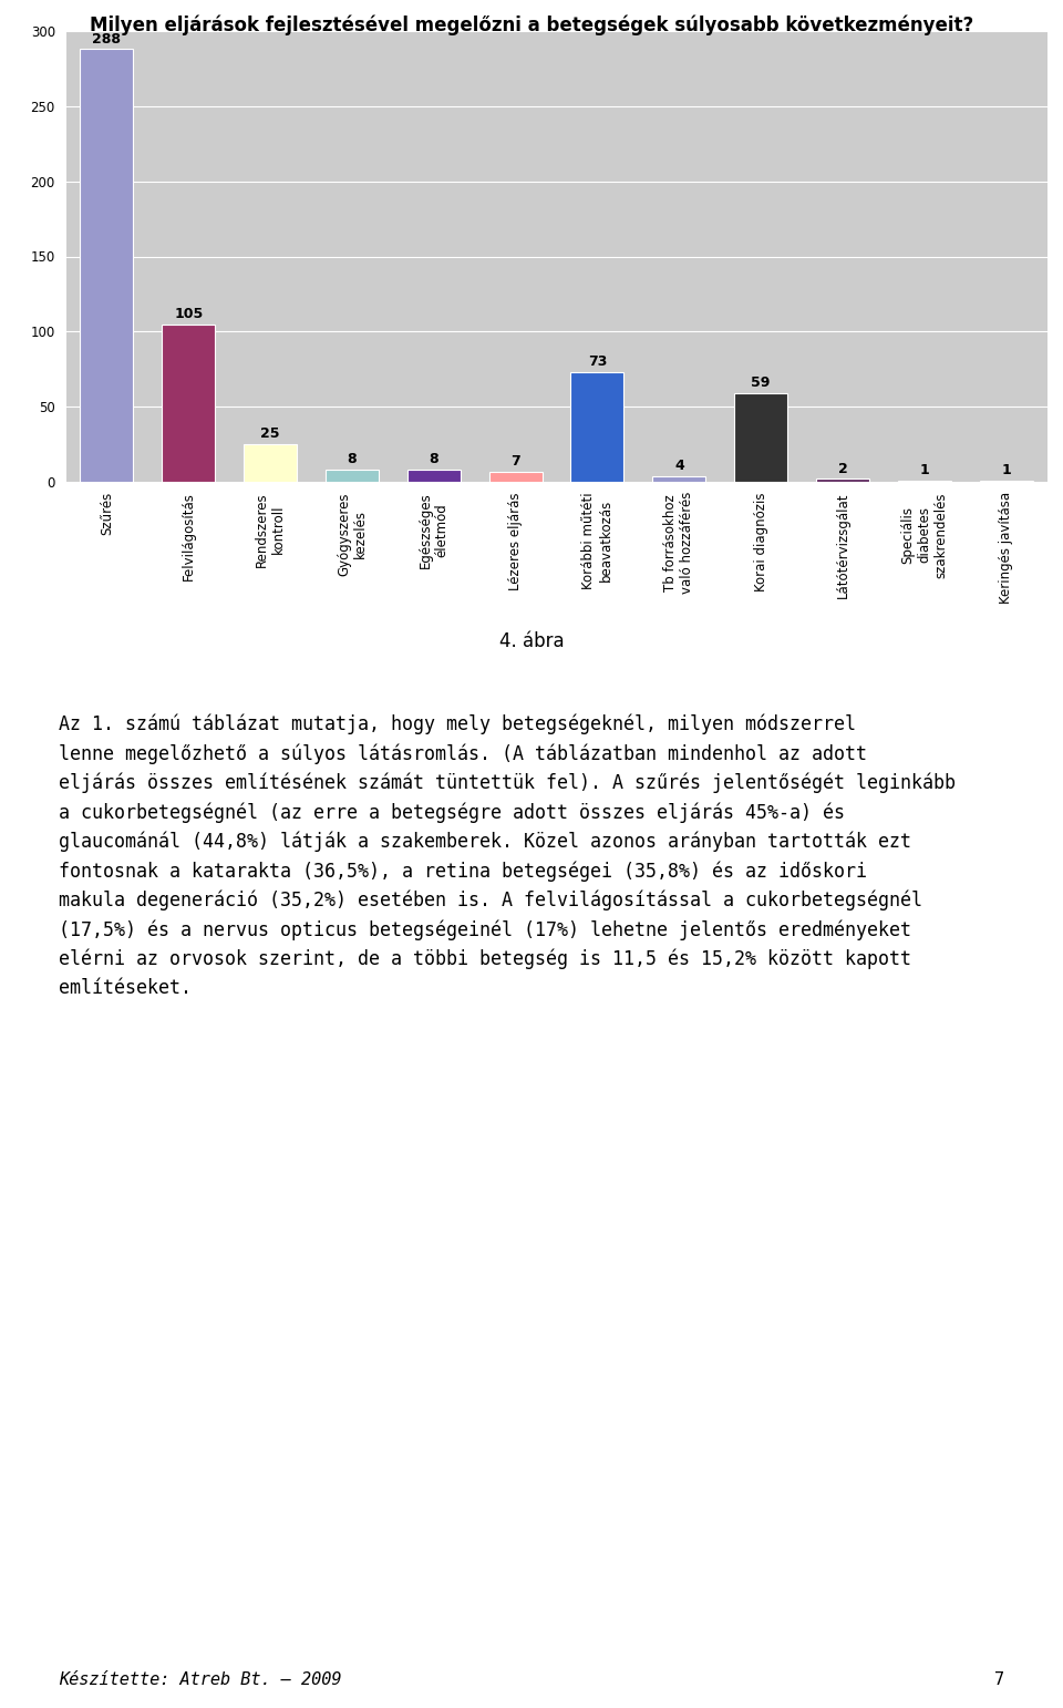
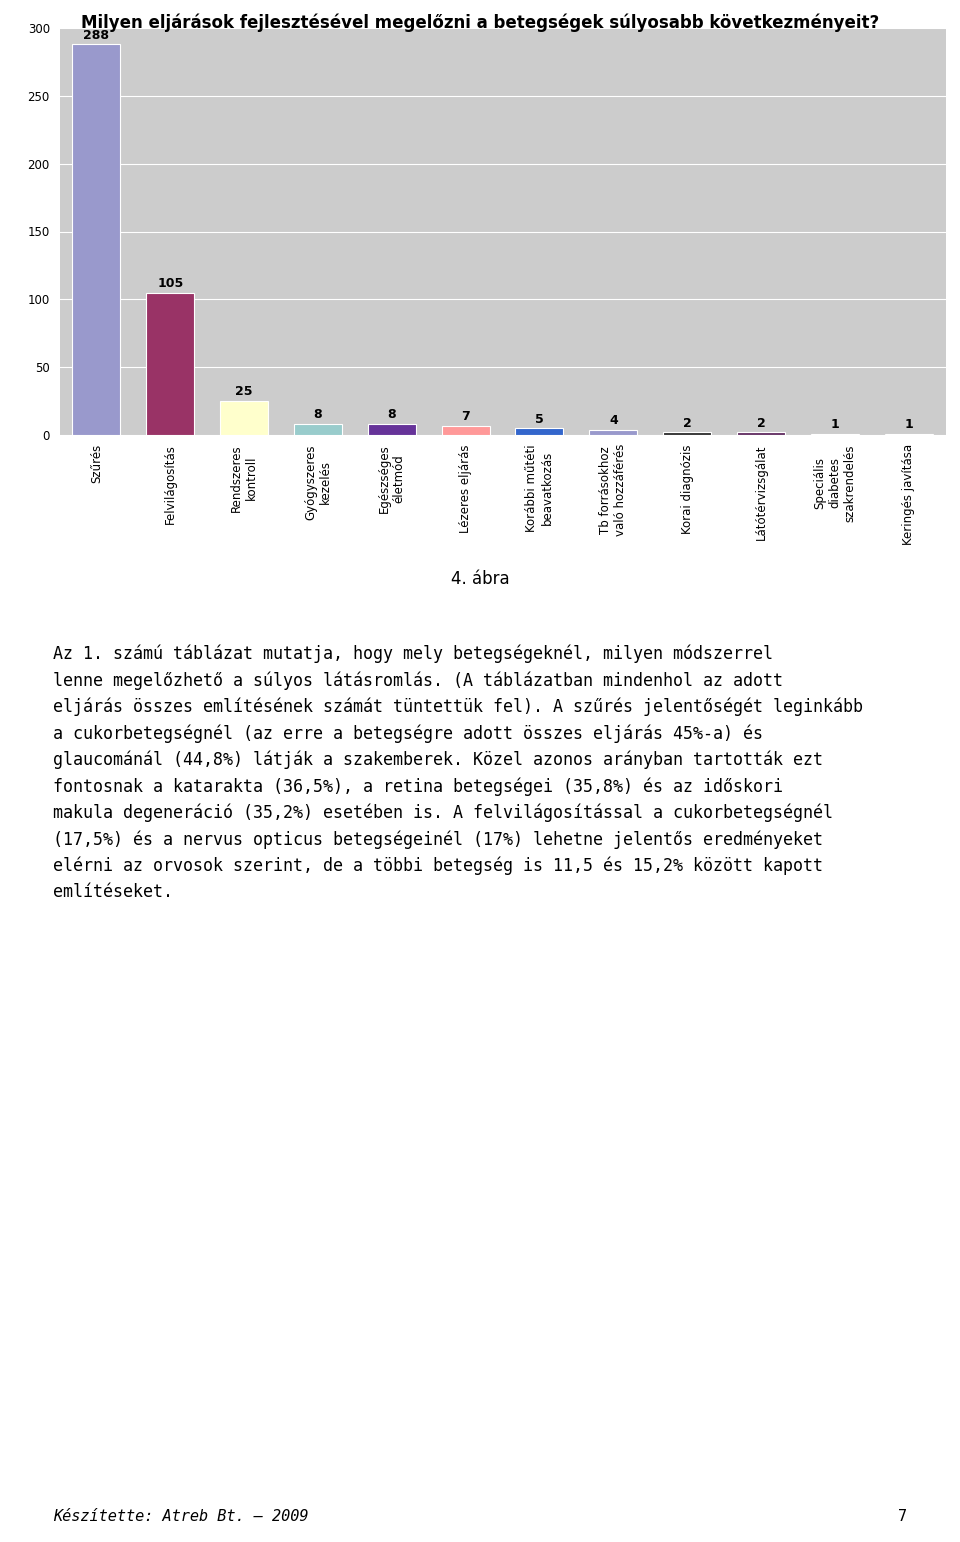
Korábbi műtéti beavatkozás: 73 -> 5
Korai diagnózis: 59 -> 2
